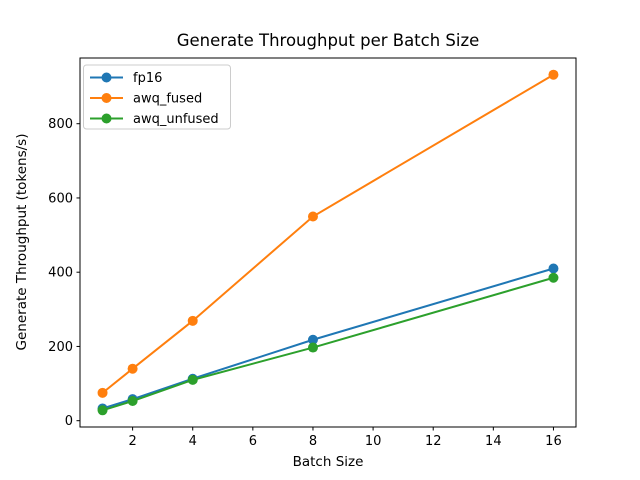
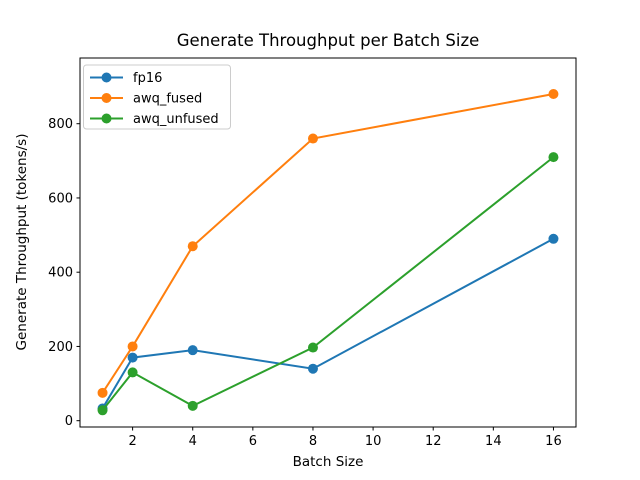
fp16/2: 60 -> 170
awq_fused/2: 140 -> 200
awq_unfused/2: 50 -> 130
fp16/4: 110 -> 190
awq_fused/4: 270 -> 470
awq_unfused/4: 110 -> 40
fp16/8: 220 -> 140
awq_fused/8: 550 -> 760
fp16/16: 410 -> 490
awq_fused/16: 930 -> 880
awq_unfused/16: 380 -> 710
